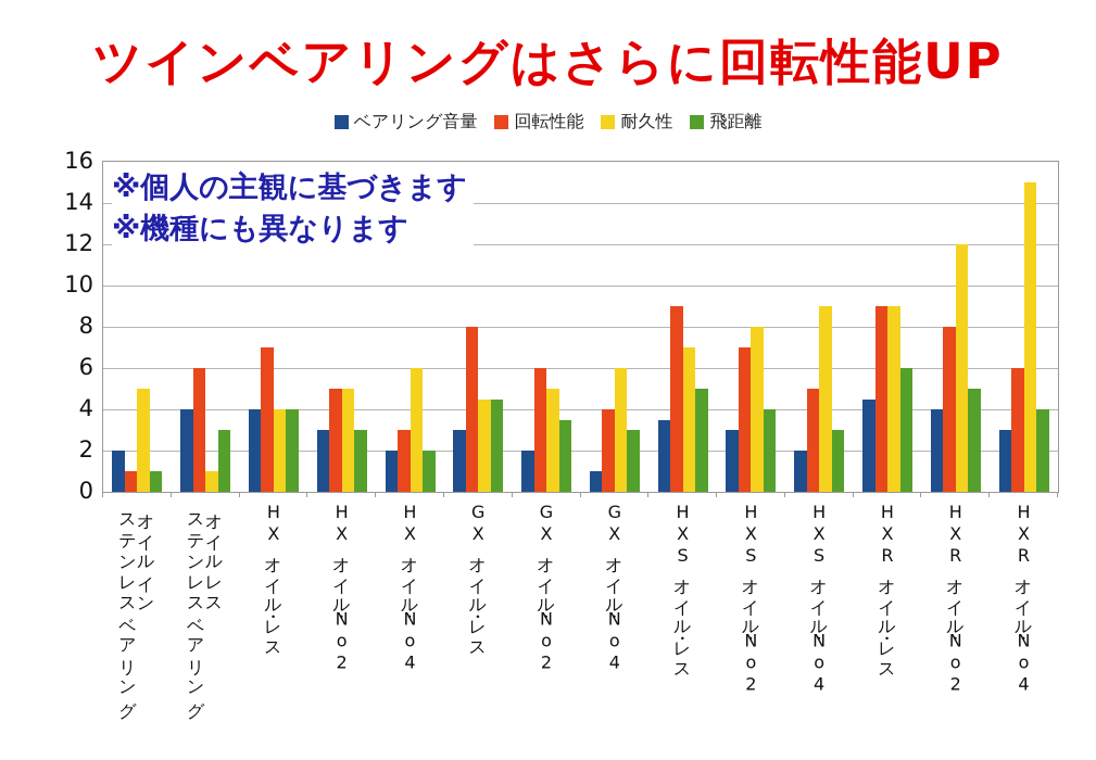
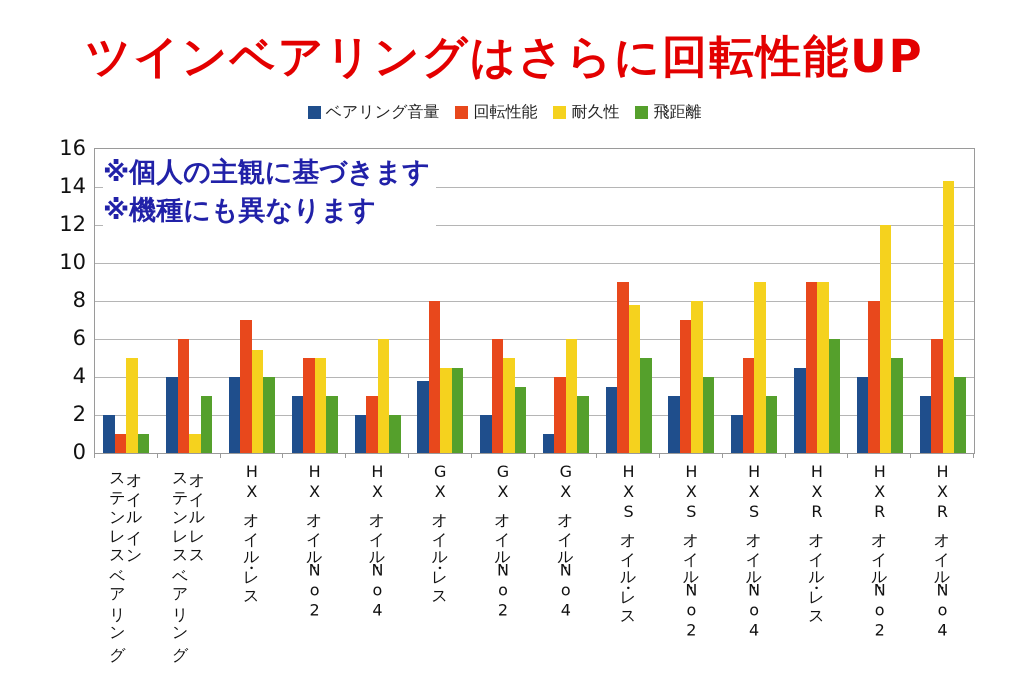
耐久性/HXオイル・レス: 4.0 -> 5.4
ベアリング音量/GXオイル・レス: 3.0 -> 3.8
耐久性/HXSオイル・レス: 7.0 -> 7.8
耐久性/HXRオイル・No4: 15.0 -> 14.3
